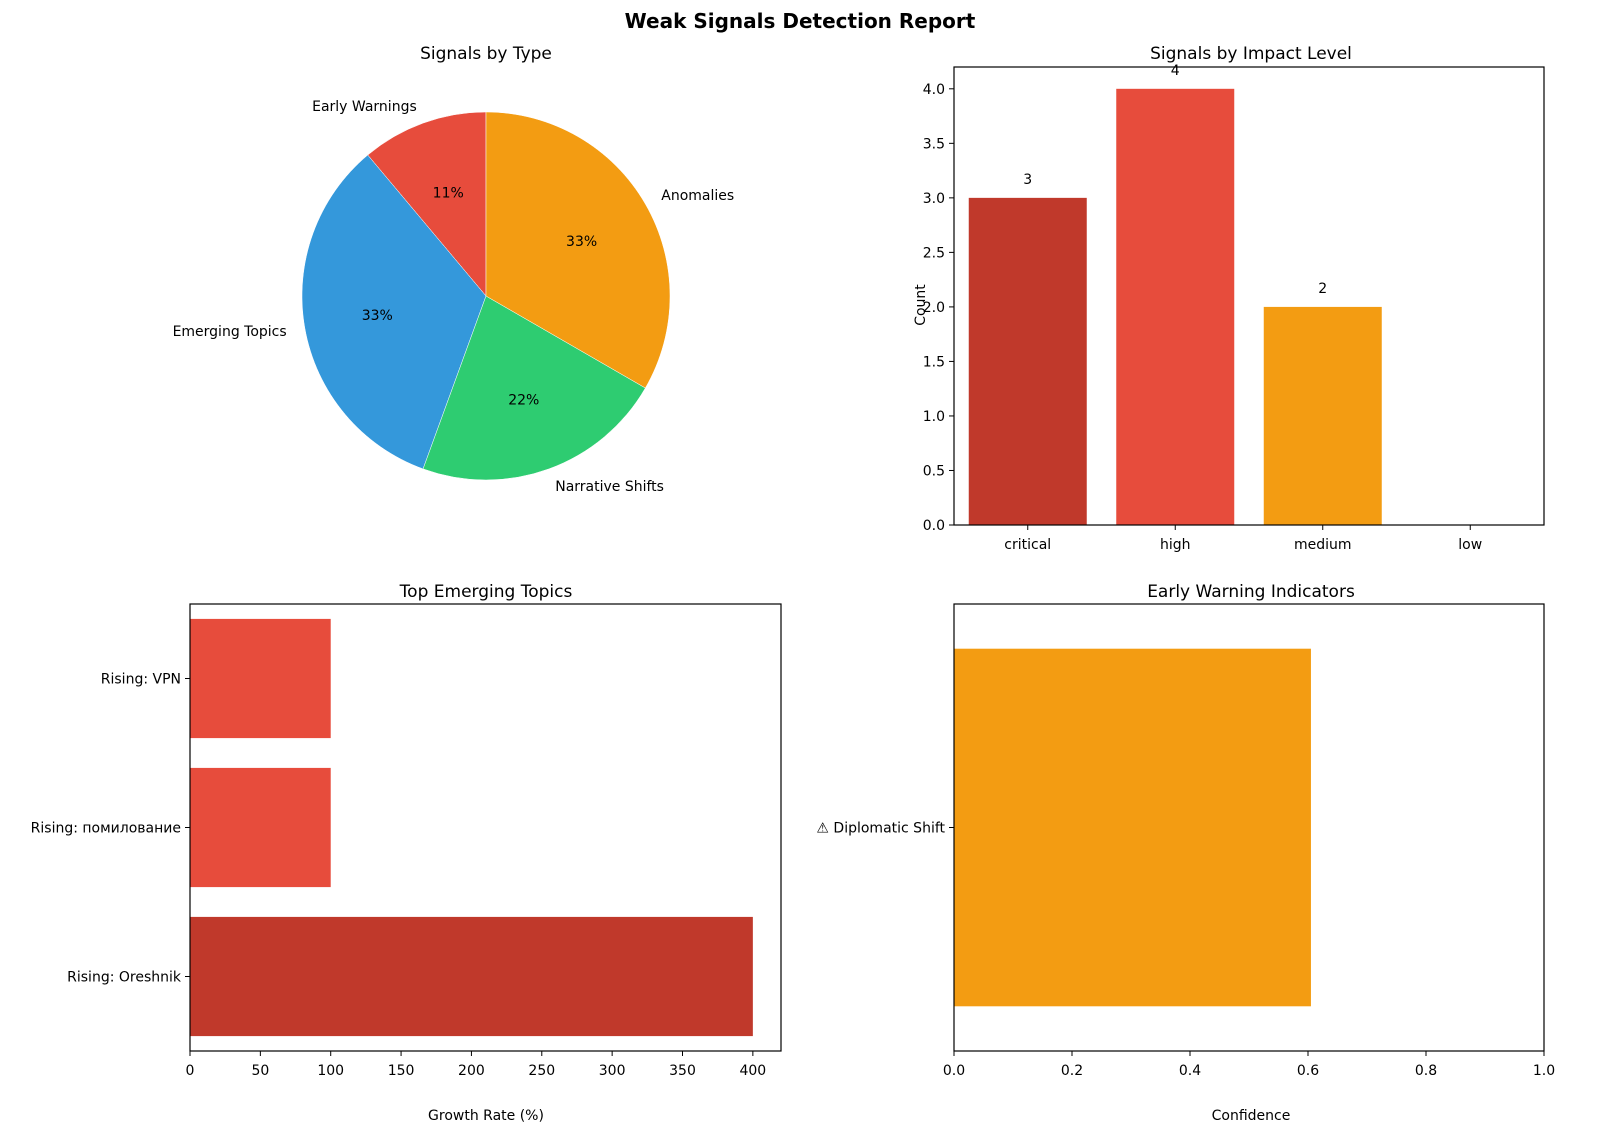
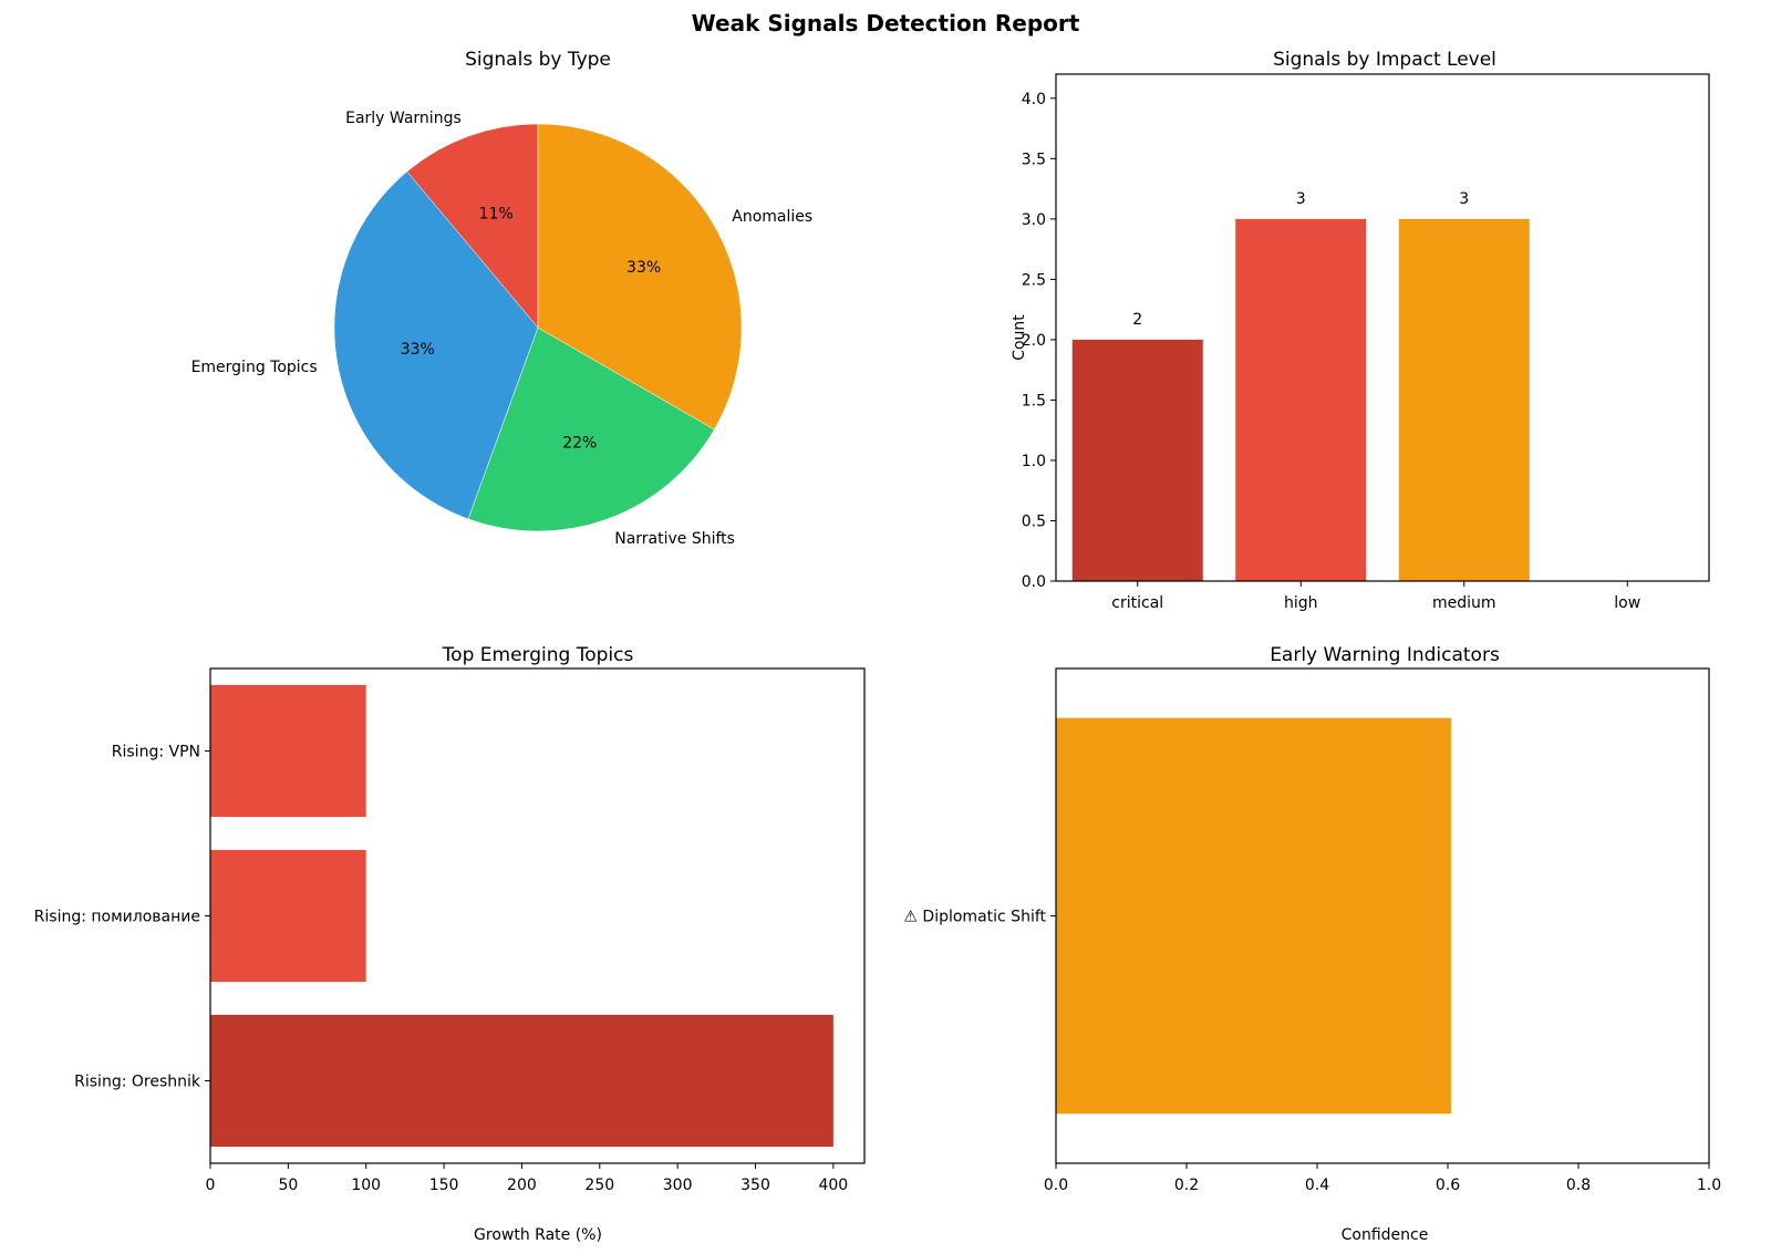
Signals by Impact Level/critical: 3 -> 2
Signals by Impact Level/high: 4 -> 3
Signals by Impact Level/medium: 2 -> 3
